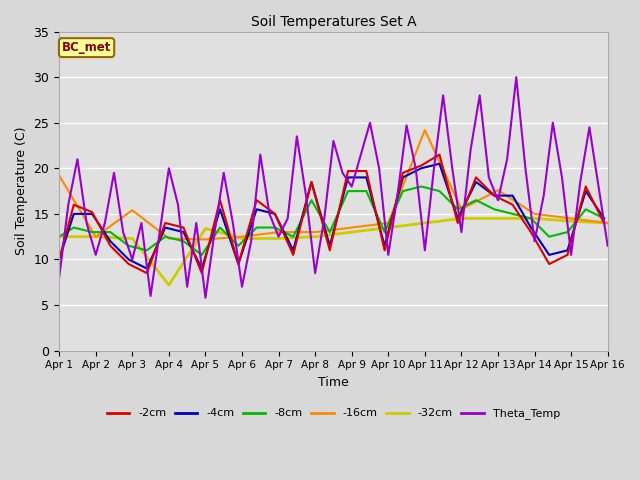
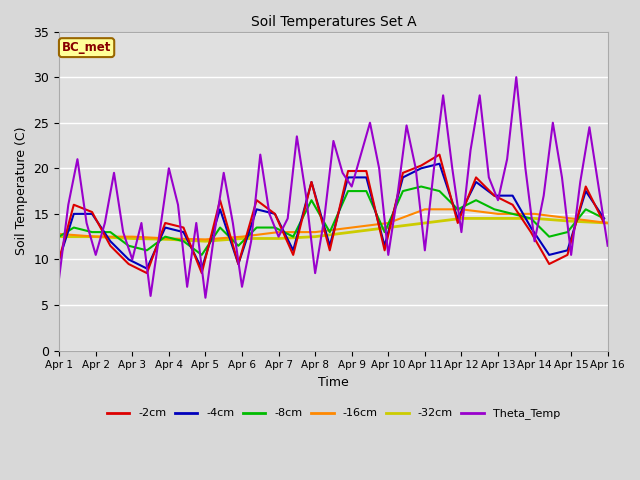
-16cm/Apr 1: 19.2 -> 12.8
-16cm/Apr 3: 15.4 -> 12.5
-32cm/Apr 4: 7.2 -> 12.2
-32cm/Apr 5: 13.4 -> 12.0
-16cm/Apr 11: 24.2 -> 15.5
-16cm/Apr 13: 17.6 -> 15.0
